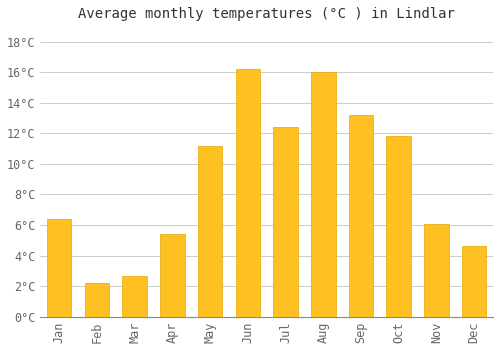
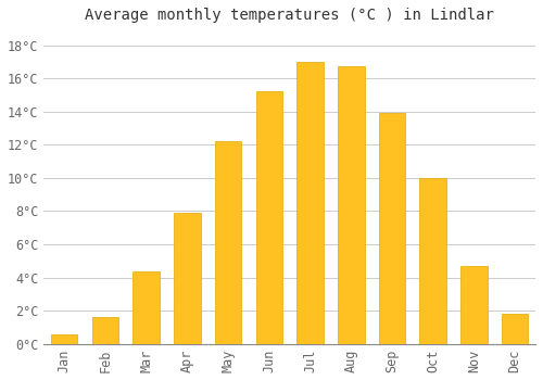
Jan: 6.4°C -> 0.6°C
Feb: 2.2°C -> 1.6°C
Mar: 2.7°C -> 4.4°C
Apr: 5.4°C -> 7.9°C
May: 11.2°C -> 12.2°C
Jun: 16.2°C -> 15.2°C
Jul: 12.4°C -> 17.0°C
Aug: 16.0°C -> 16.7°C
Sep: 13.2°C -> 13.9°C
Oct: 11.8°C -> 10.0°C
Nov: 6.1°C -> 4.7°C
Dec: 4.6°C -> 1.8°C
